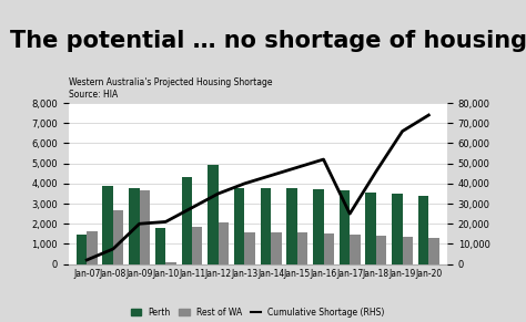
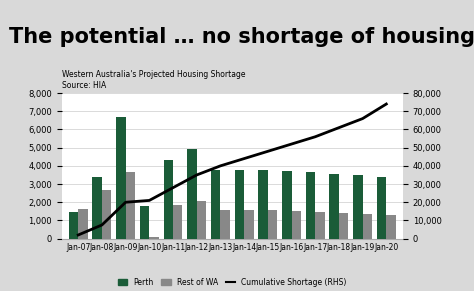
Perth/Jan-08: 3,900 -> 3,400
Perth/Jan-09: 3,800 -> 6,700
Cumulative Shortage (RHS)/Jan-17: 25,000 -> 56,000
Cumulative Shortage (RHS)/Jan-18: 46,000 -> 61,000
